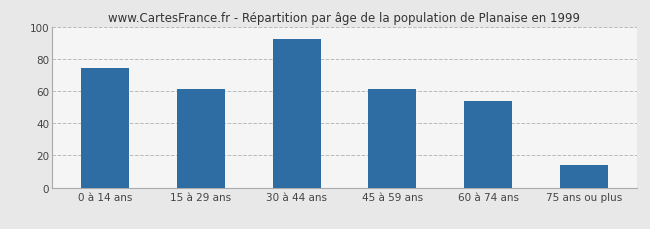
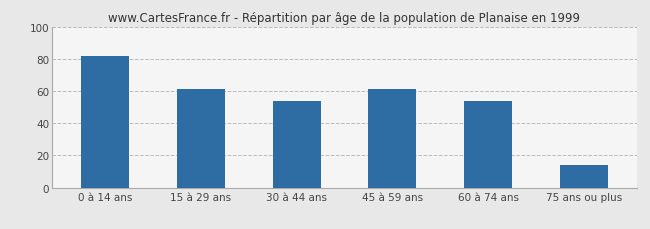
0 à 14 ans: 74 -> 82
30 à 44 ans: 92 -> 54
